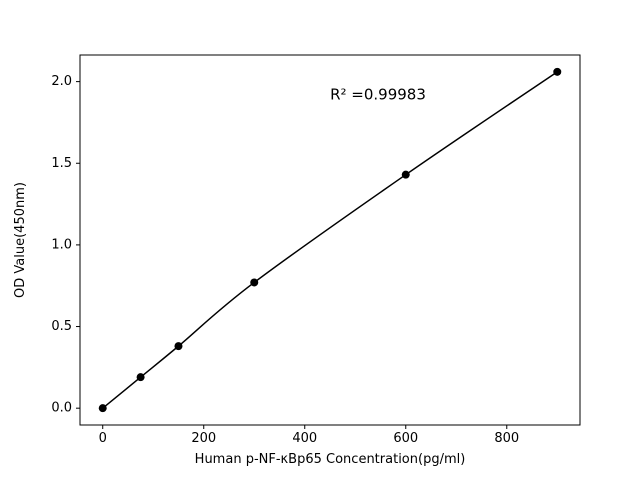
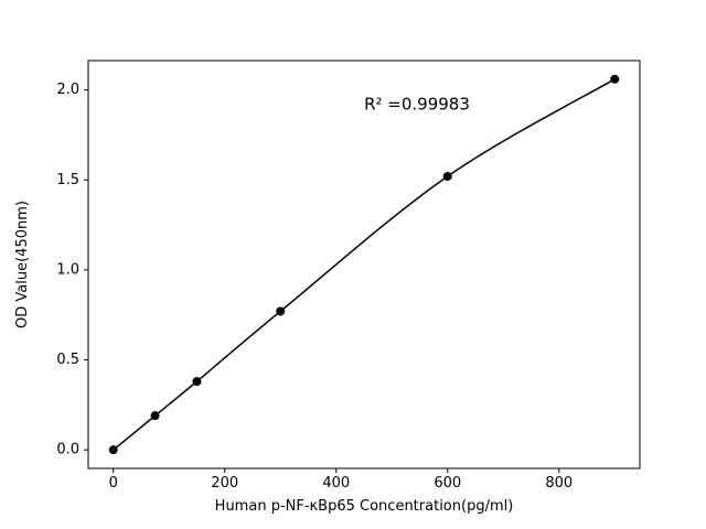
600: 1.43 -> 1.52
